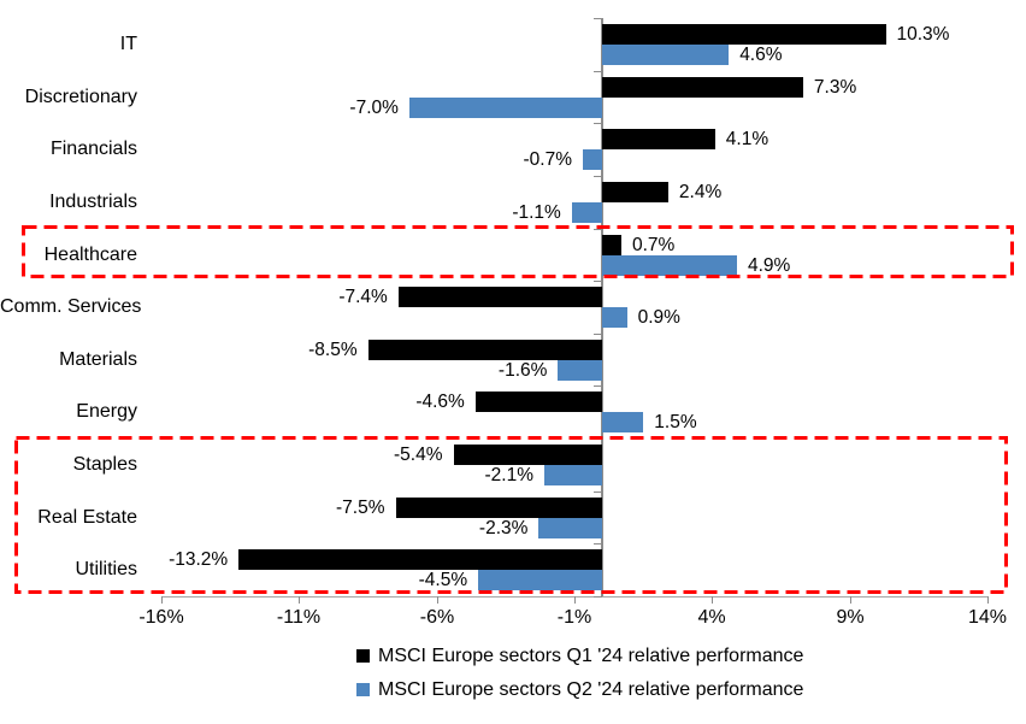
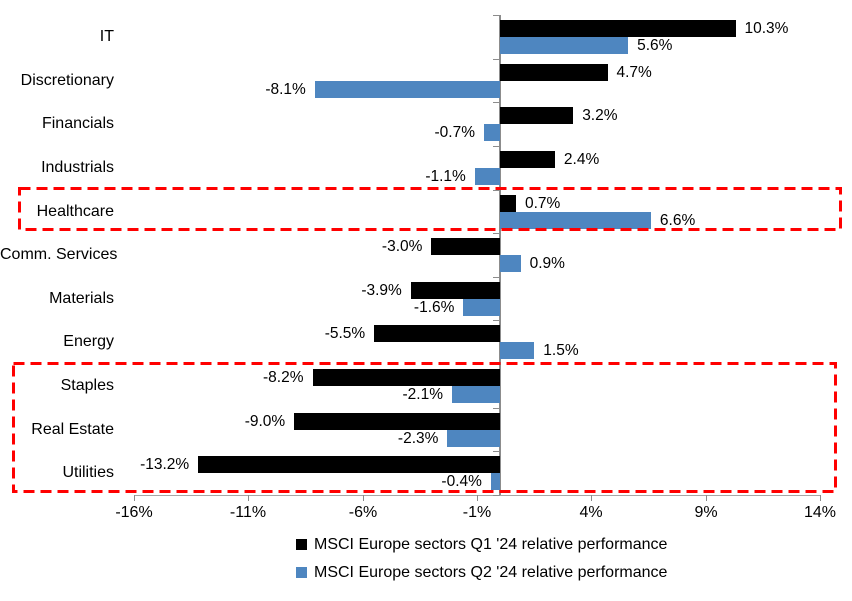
MSCI Europe sectors Q2 '24 relative performance/IT: 4.6% -> 5.6%
MSCI Europe sectors Q1 '24 relative performance/Discretionary: 7.3% -> 4.7%
MSCI Europe sectors Q2 '24 relative performance/Discretionary: -7.0% -> -8.1%
MSCI Europe sectors Q1 '24 relative performance/Financials: 4.1% -> 3.2%
MSCI Europe sectors Q2 '24 relative performance/Healthcare: 4.9% -> 6.6%
MSCI Europe sectors Q1 '24 relative performance/Comm. Services: -7.4% -> -3.0%
MSCI Europe sectors Q1 '24 relative performance/Materials: -8.5% -> -3.9%
MSCI Europe sectors Q1 '24 relative performance/Energy: -4.6% -> -5.5%
MSCI Europe sectors Q1 '24 relative performance/Staples: -5.4% -> -8.2%
MSCI Europe sectors Q1 '24 relative performance/Real Estate: -7.5% -> -9.0%
MSCI Europe sectors Q2 '24 relative performance/Utilities: -4.5% -> -0.4%
